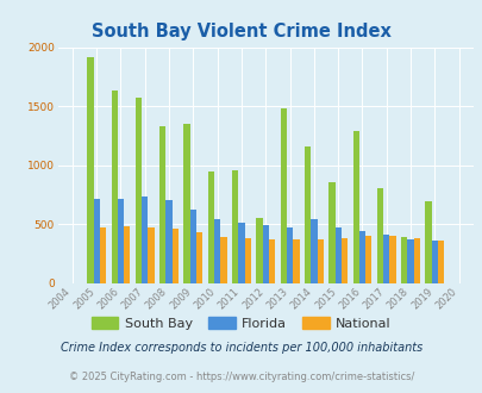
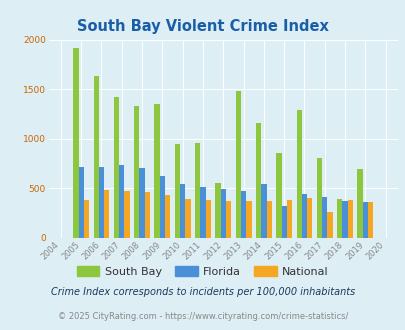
National/2005: 470 -> 380
South Bay/2007: 1570 -> 1420
Florida/2015: 470 -> 320
National/2017: 400 -> 260
